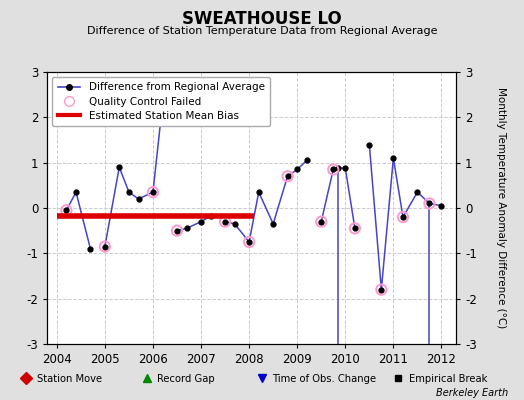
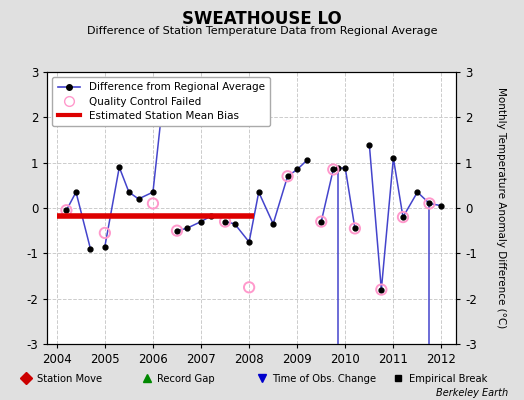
Quality Control Failed/2005: -0.85 -> -0.55
Quality Control Failed/2006: 0.35 -> 0.10
Quality Control Failed/2008: -0.75 -> -1.75
